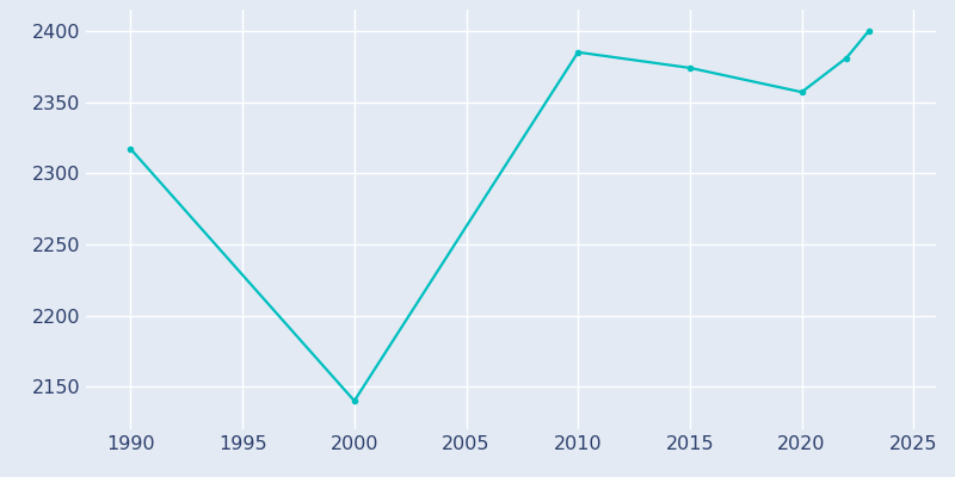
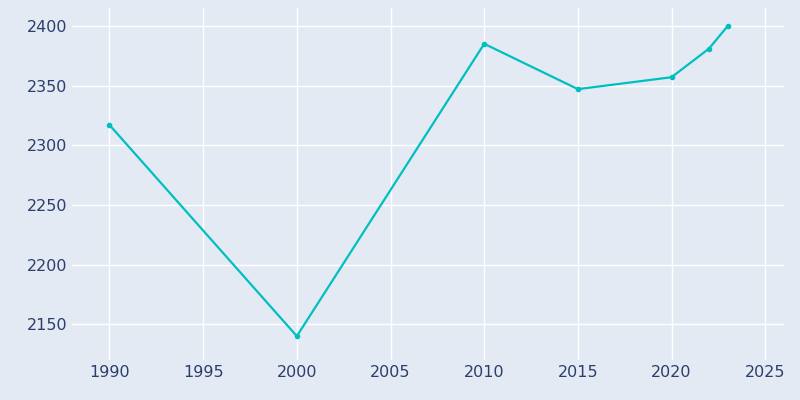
2015: 2374 -> 2347
